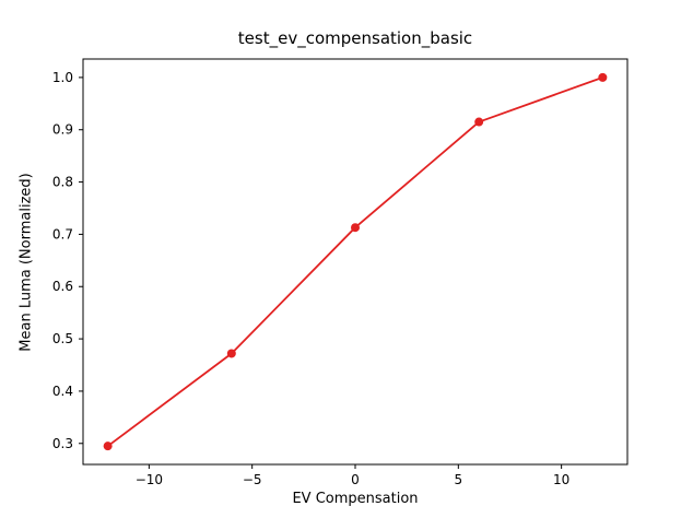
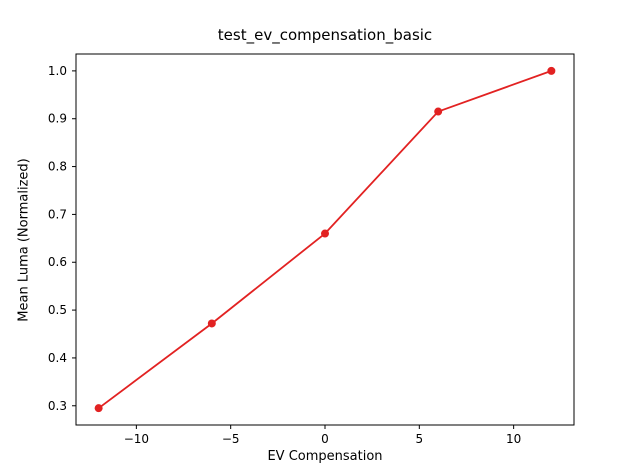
0: 0.71 -> 0.66
